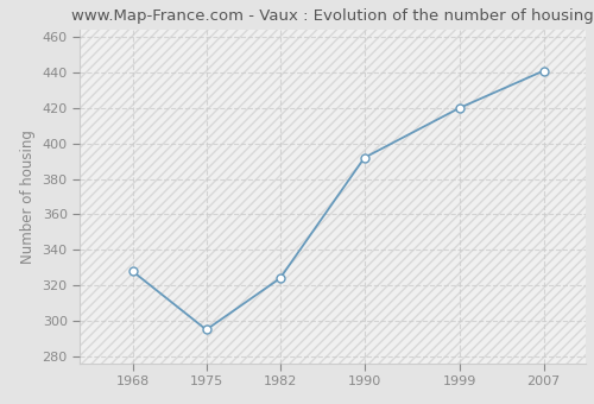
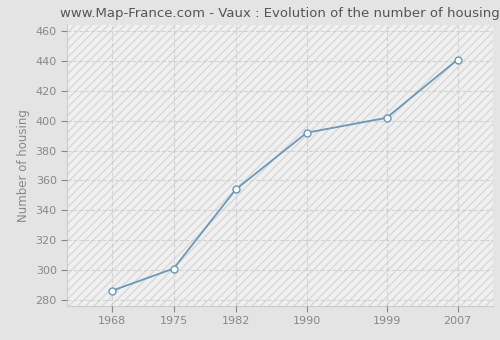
1968: 328 -> 286
1975: 295 -> 301
1982: 324 -> 354
1999: 420 -> 402
